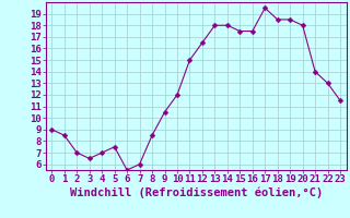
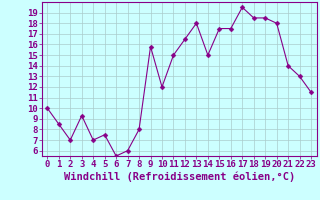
0: 9.0 -> 10.0
3: 6.5 -> 9.3
8: 8.5 -> 8.0
9: 10.5 -> 15.8
14: 18.0 -> 15.0
